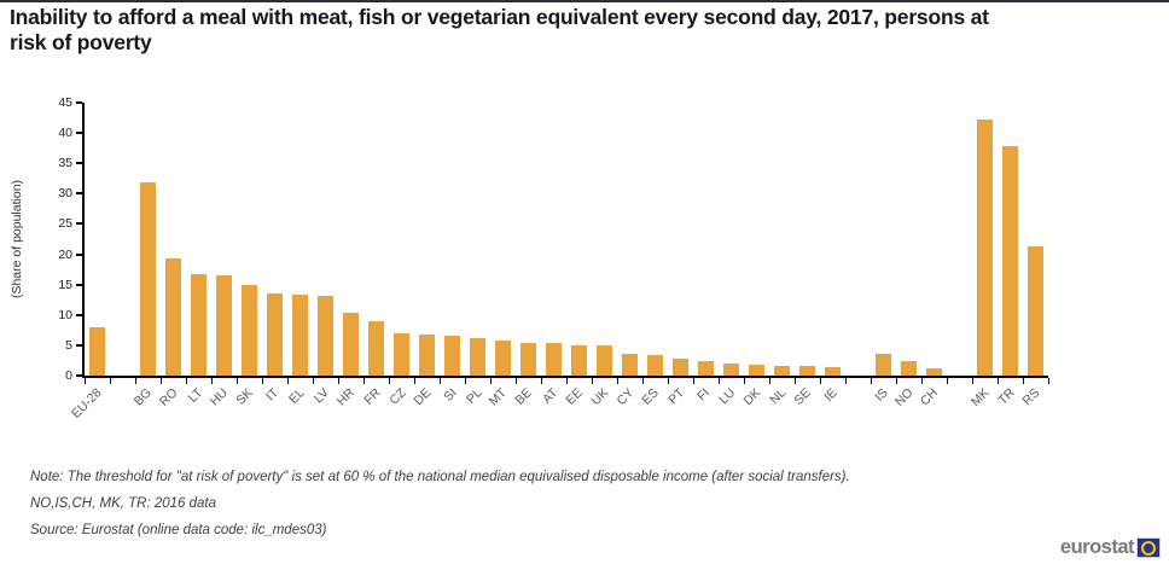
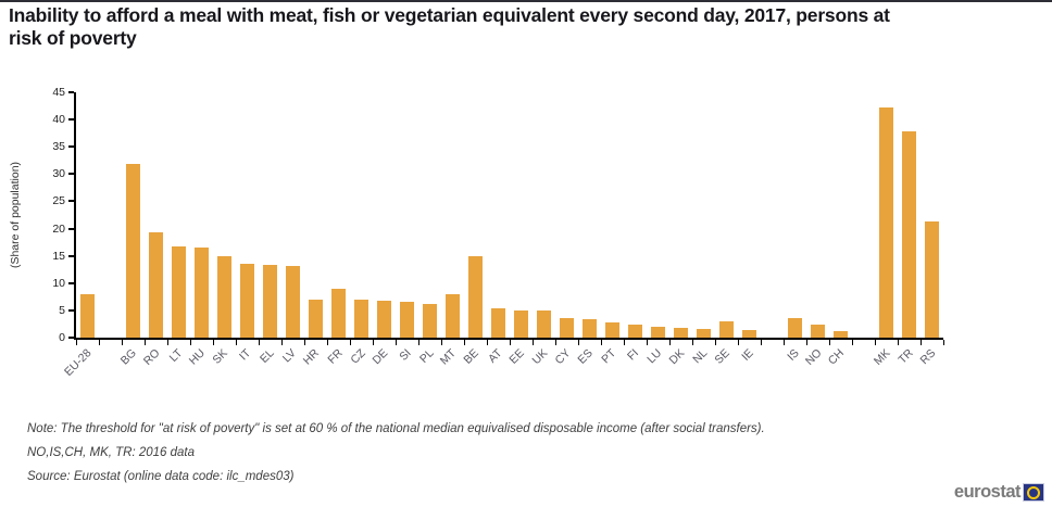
HR: 10 -> 7
MT: 6 -> 8
BE: 5 -> 15
SE: 2 -> 3
